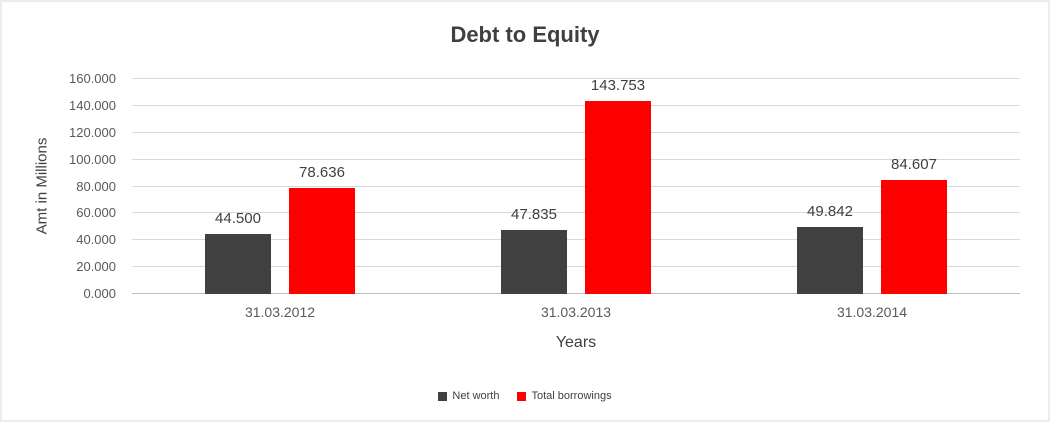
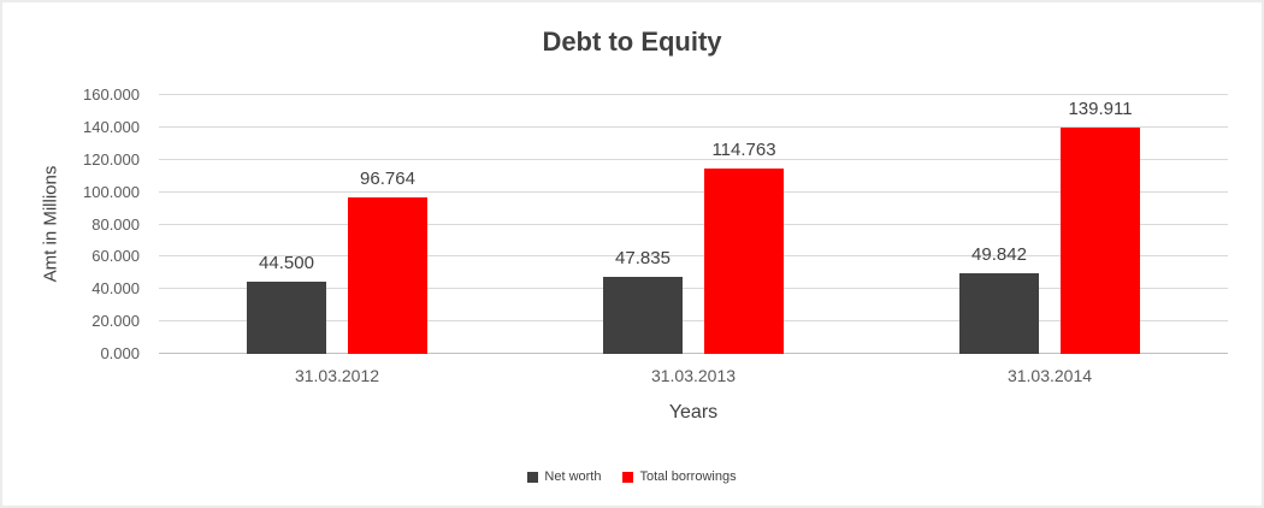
Total borrowings/31.03.2012: 78.636 -> 96.764
Total borrowings/31.03.2013: 143.753 -> 114.763
Total borrowings/31.03.2014: 84.607 -> 139.911
